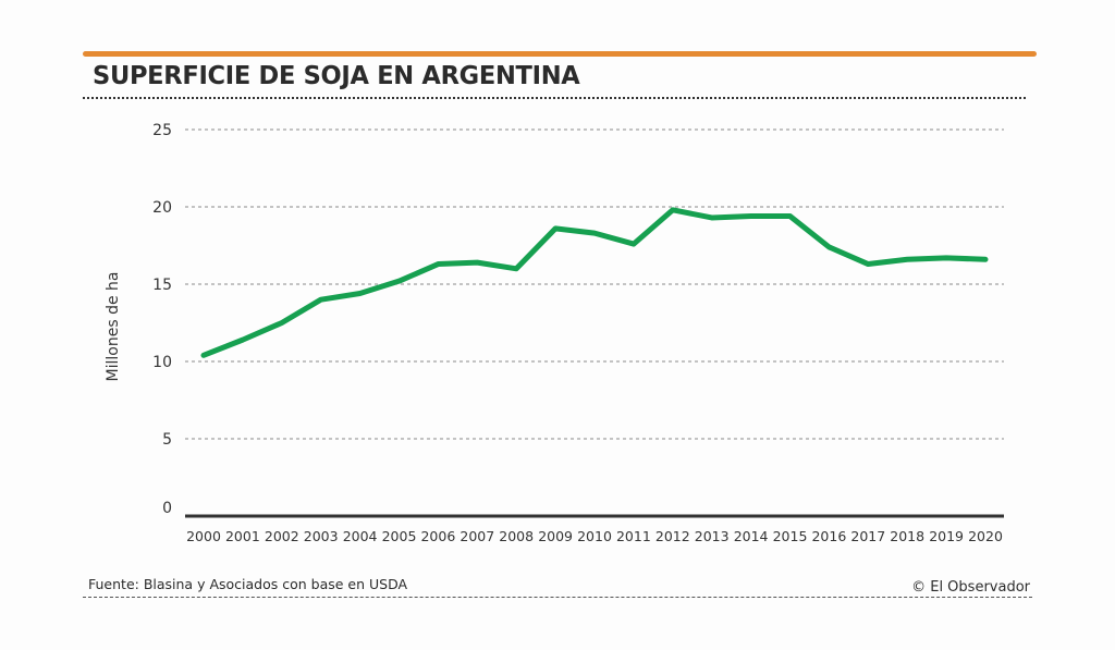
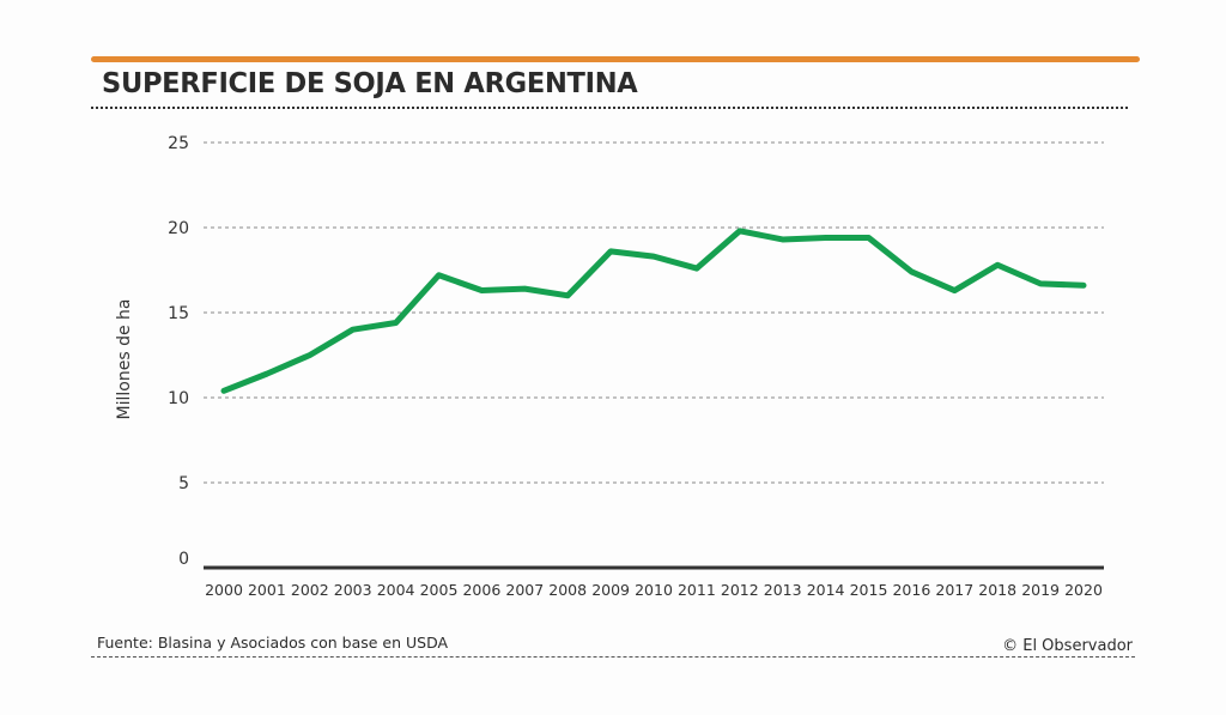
2005: 15.2 -> 17.2
2018: 16.6 -> 17.8
